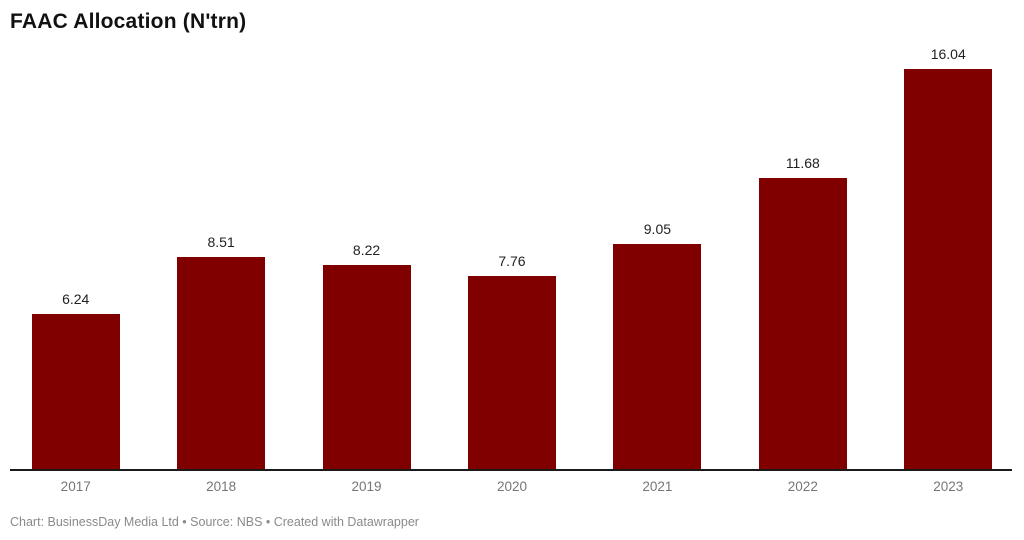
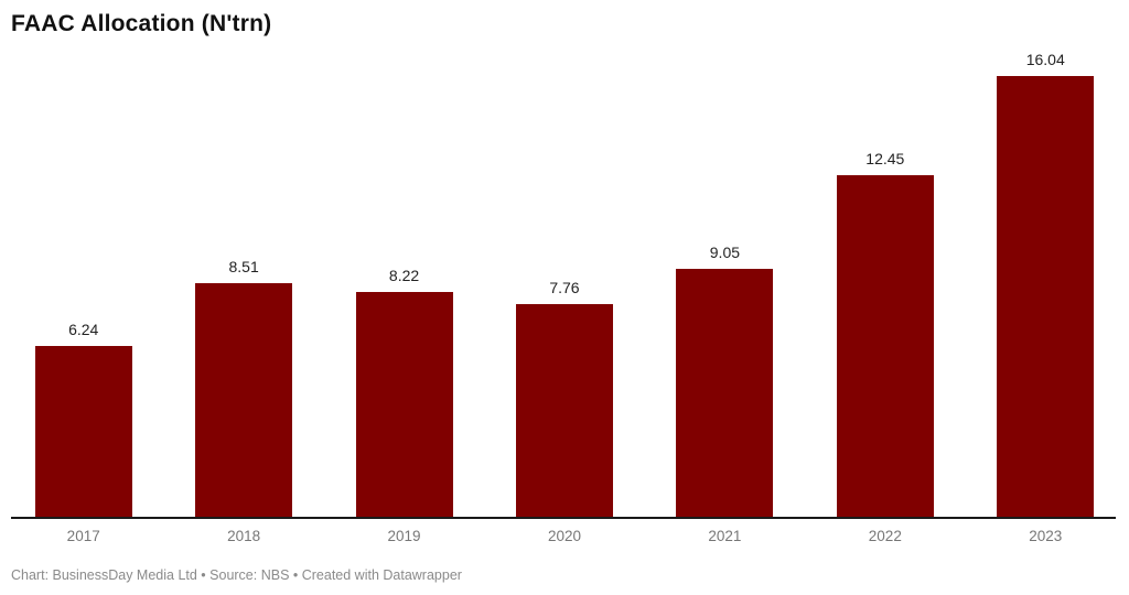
2022: 11.68 -> 12.45
